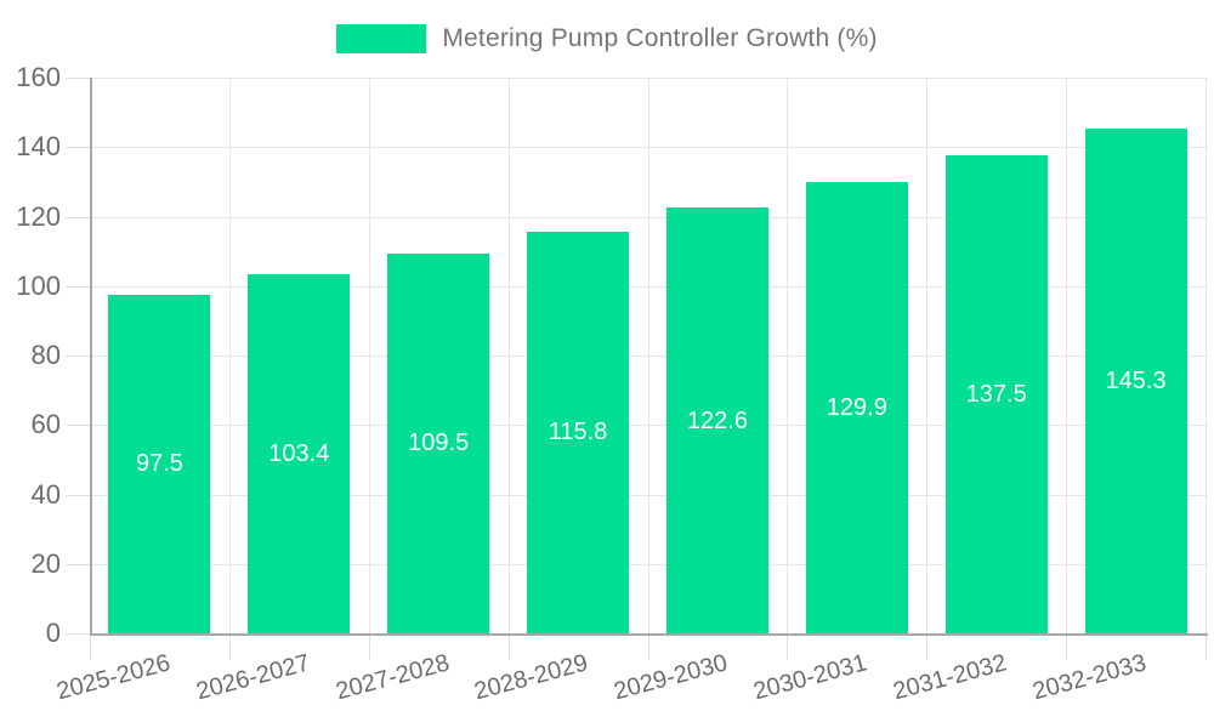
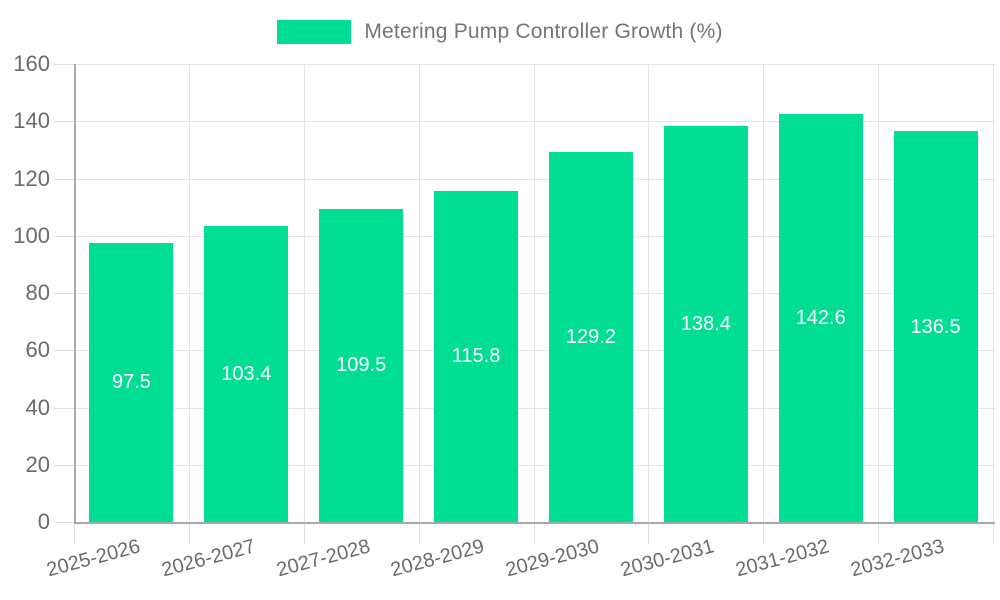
2029-2030: 122.6 -> 129.2
2030-2031: 129.9 -> 138.4
2031-2032: 137.5 -> 142.6
2032-2033: 145.3 -> 136.5
